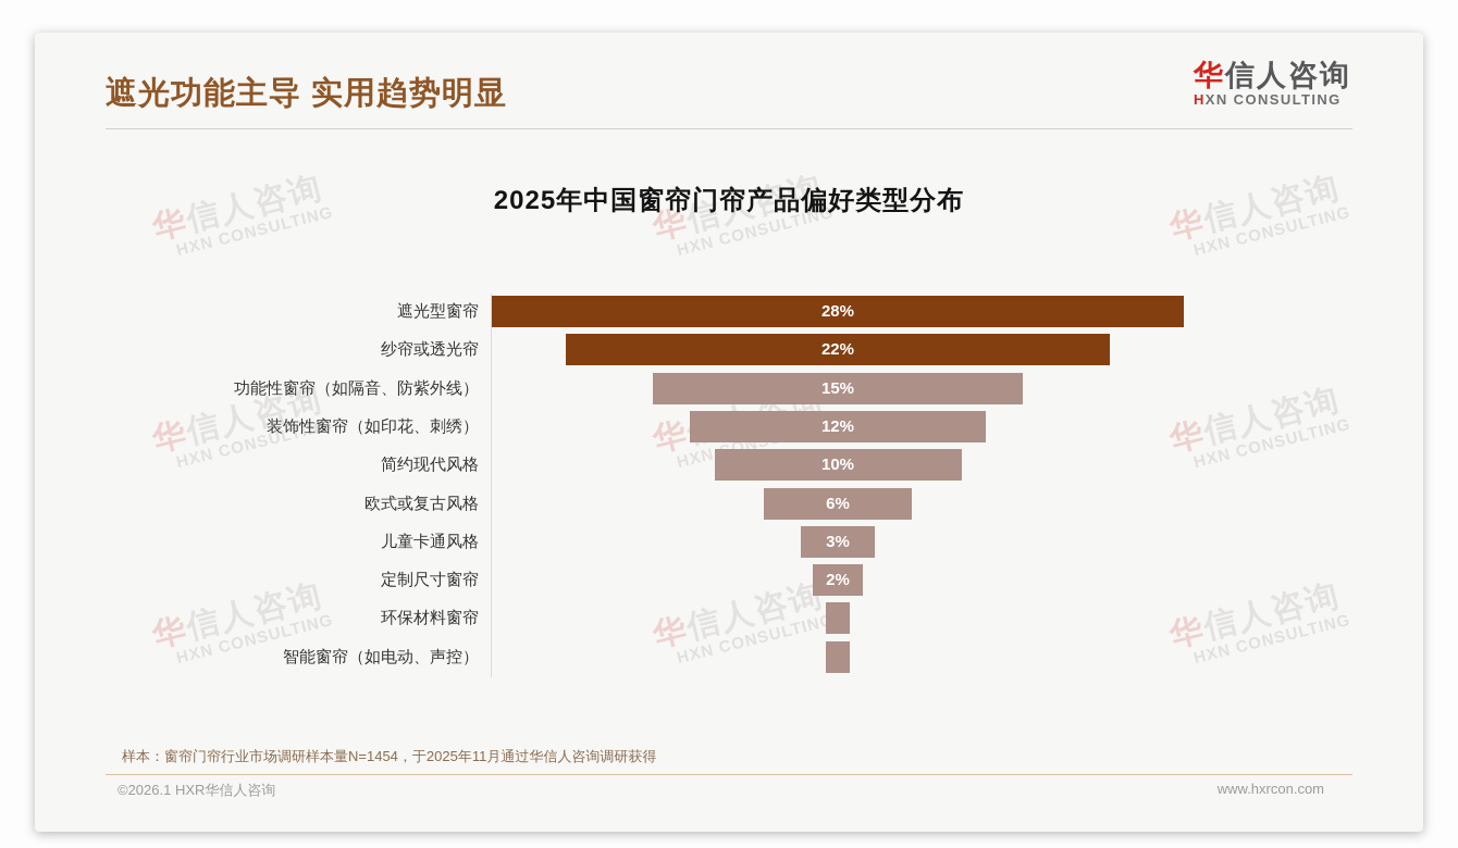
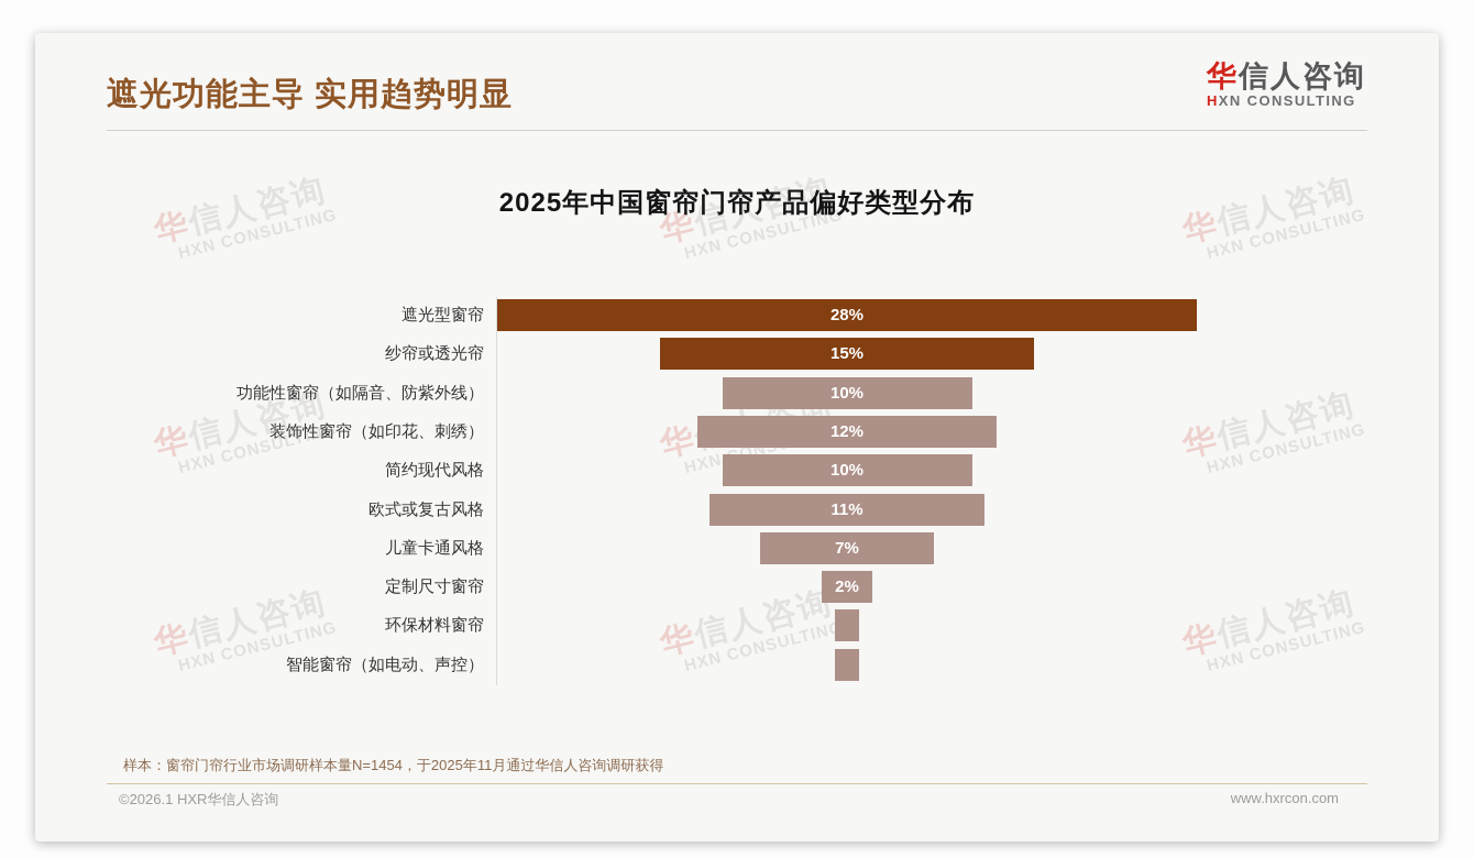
纱帘或透光帘: 22% -> 15%
功能性窗帘（如隔音、防紫外线）: 15% -> 10%
欧式或复古风格: 6% -> 11%
儿童卡通风格: 3% -> 7%
